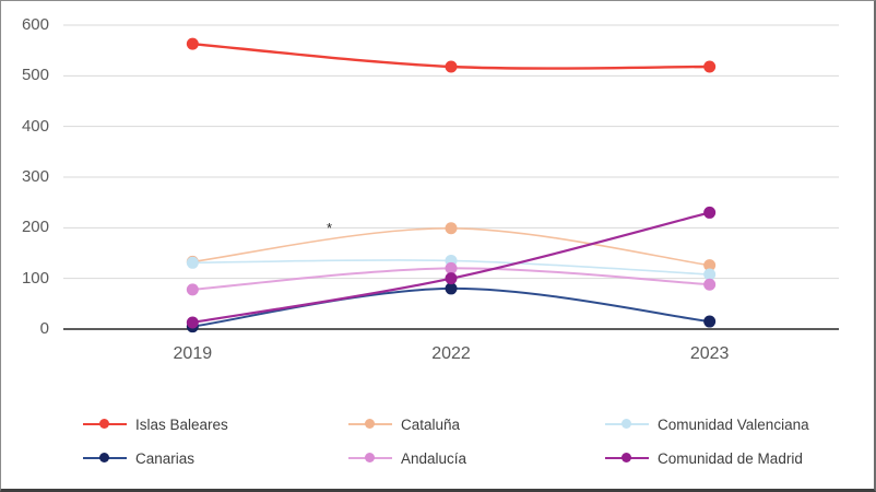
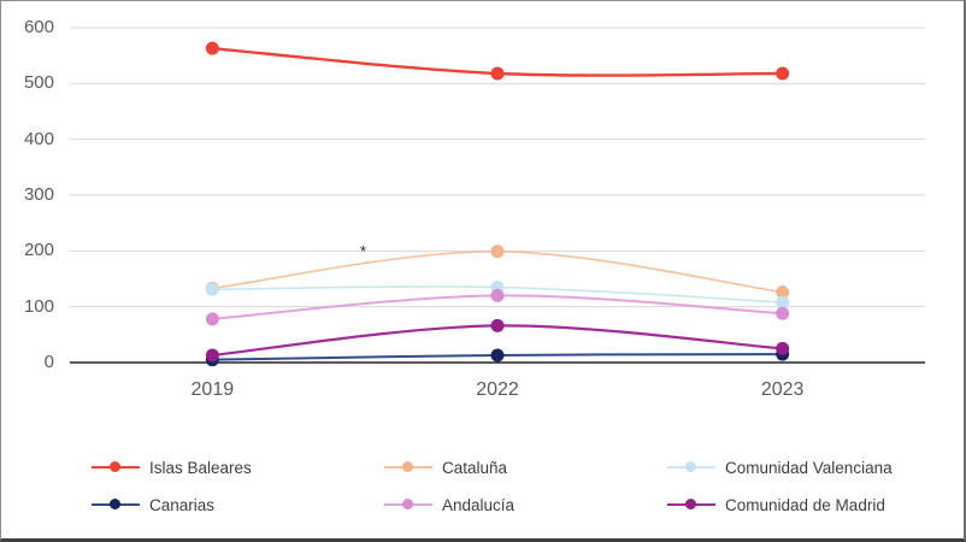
Canarias/2022: 80 -> 10
Comunidad de Madrid/2022: 100 -> 70
Comunidad de Madrid/2023: 230 -> 20
